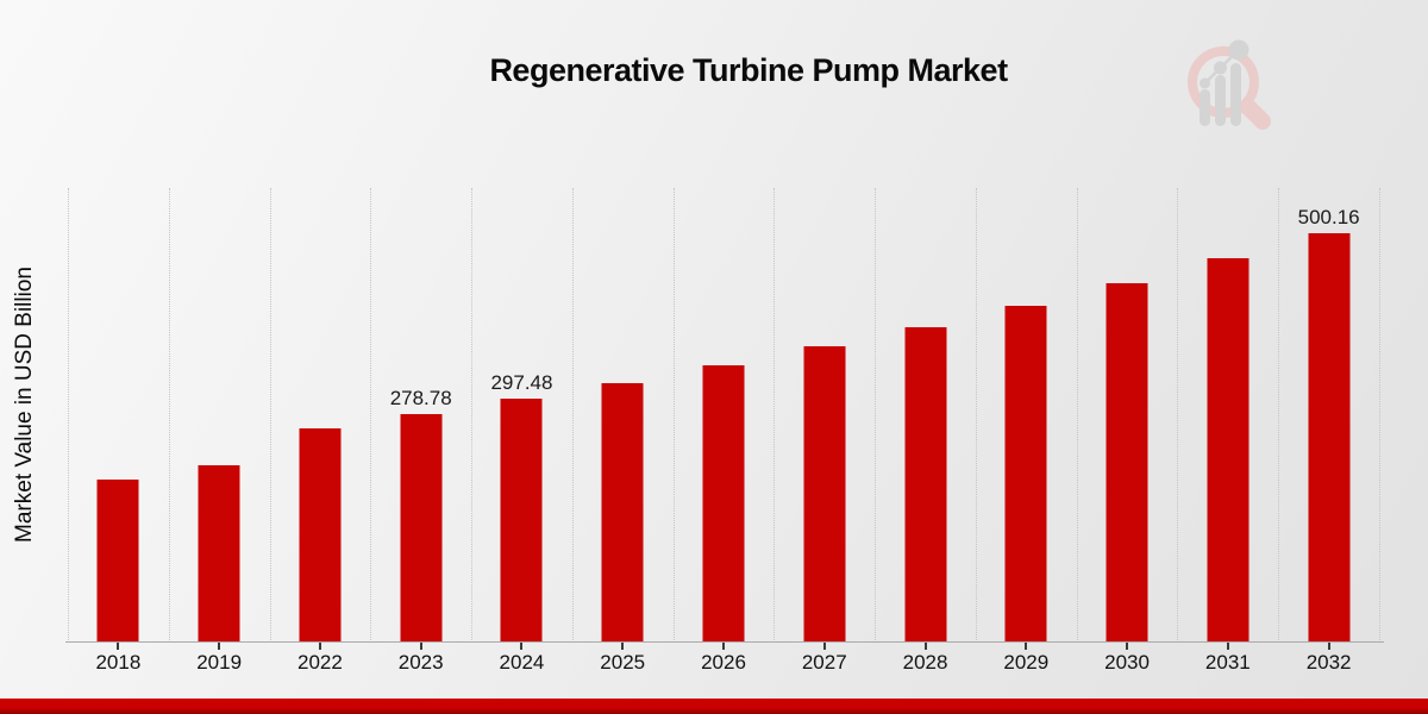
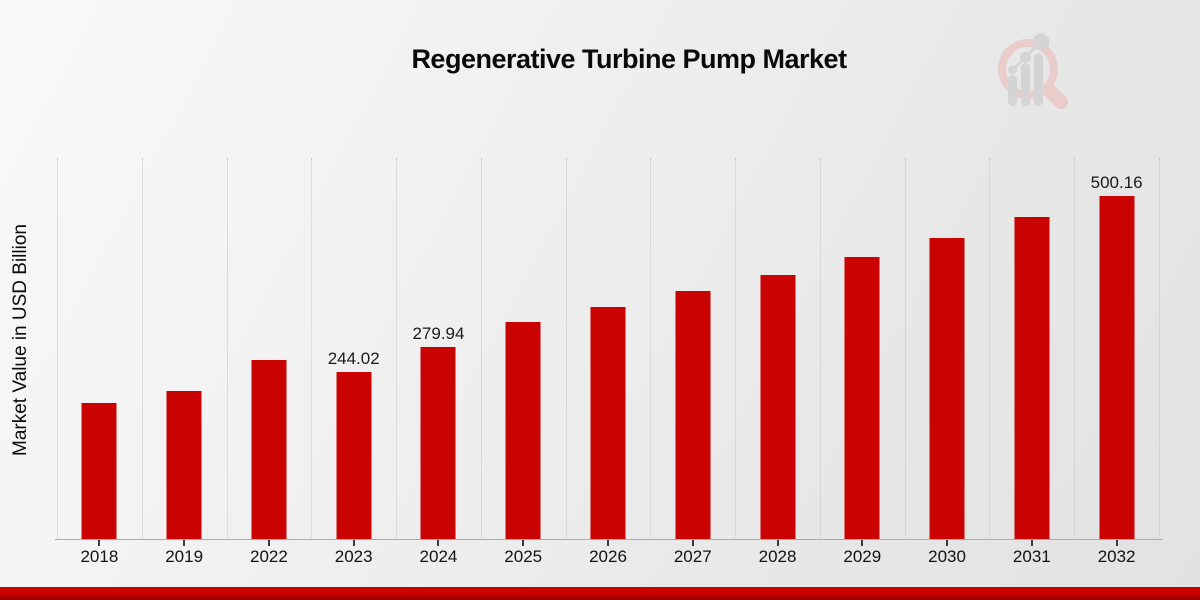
2023: 278.78 -> 244.02
2024: 297.48 -> 279.94
